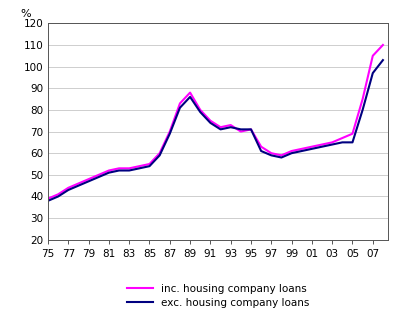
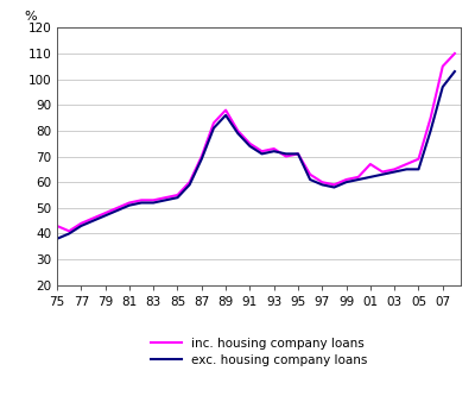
inc. housing company loans/75: 39 -> 43
inc. housing company loans/01: 63 -> 67
